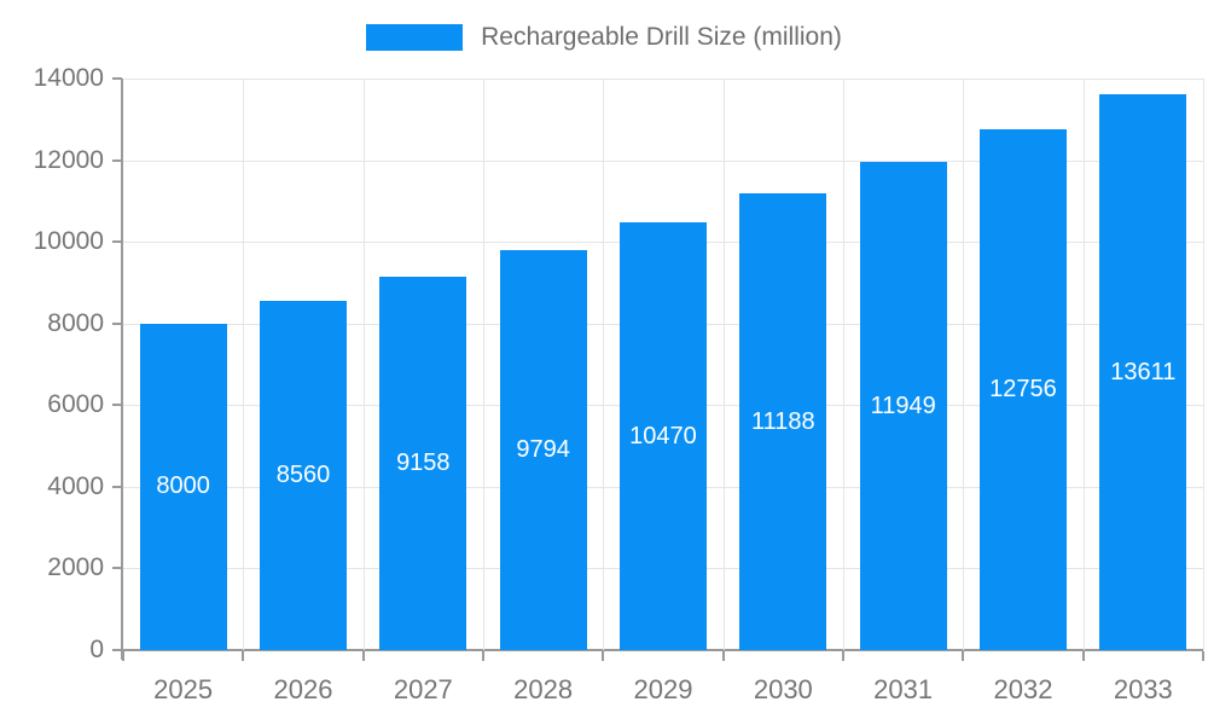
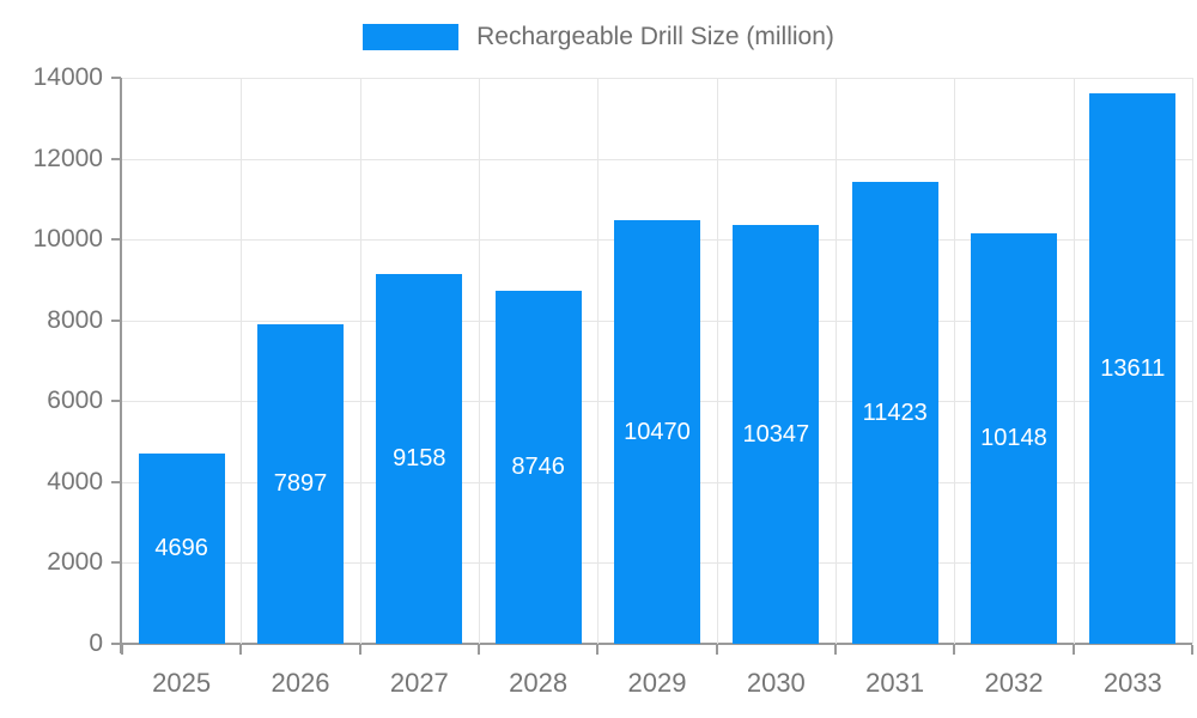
2025: 8000 -> 4696
2026: 8560 -> 7897
2028: 9794 -> 8746
2030: 11188 -> 10347
2031: 11949 -> 11423
2032: 12756 -> 10148
